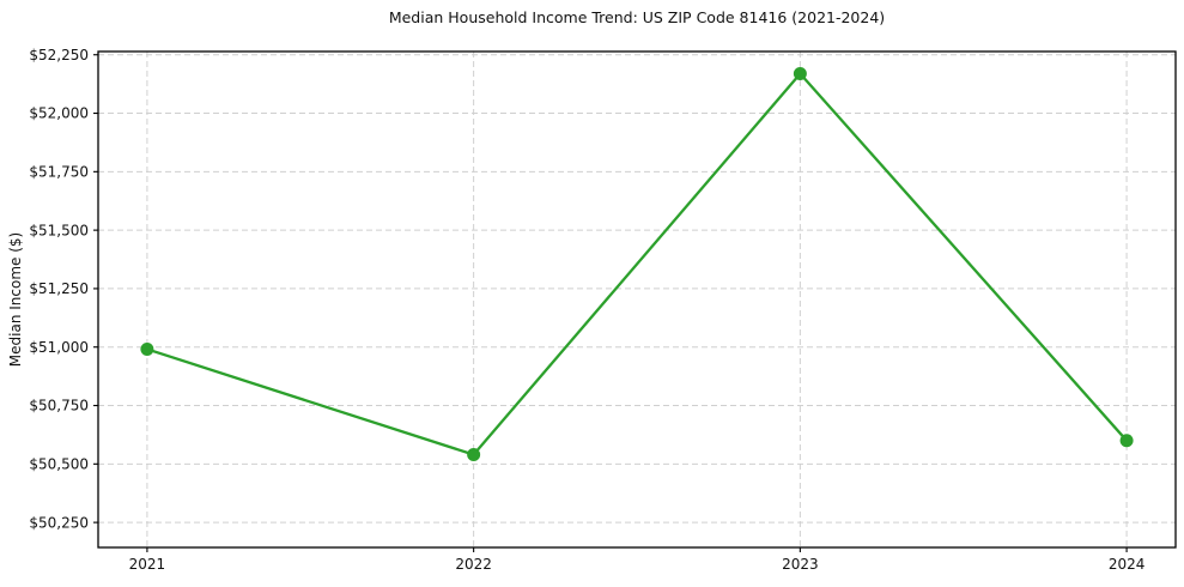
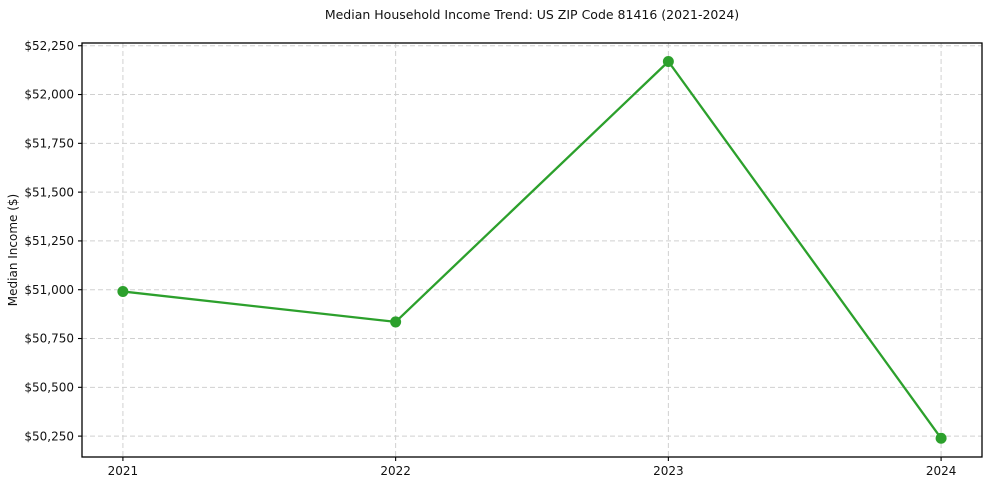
2022: $50540 -> $50840
2024: $50600 -> $50240
